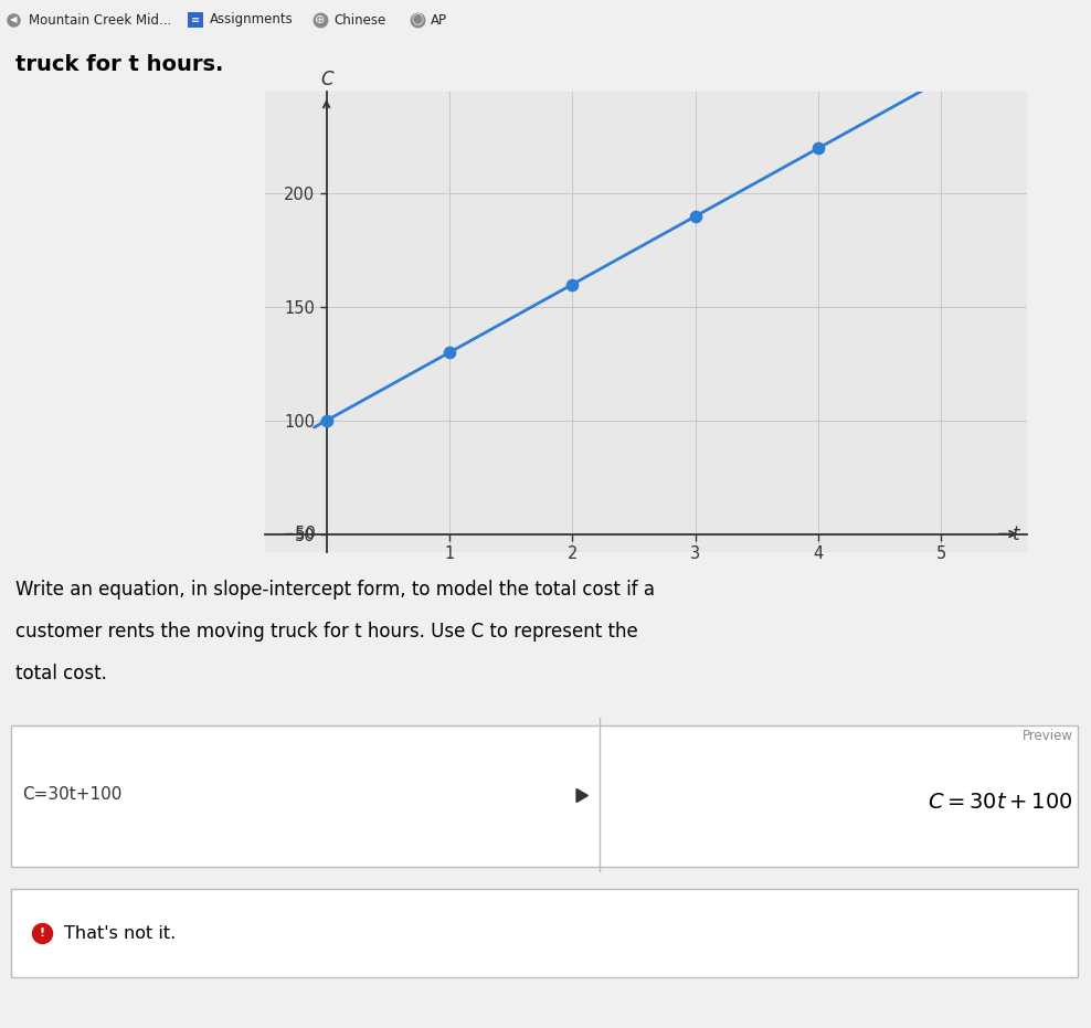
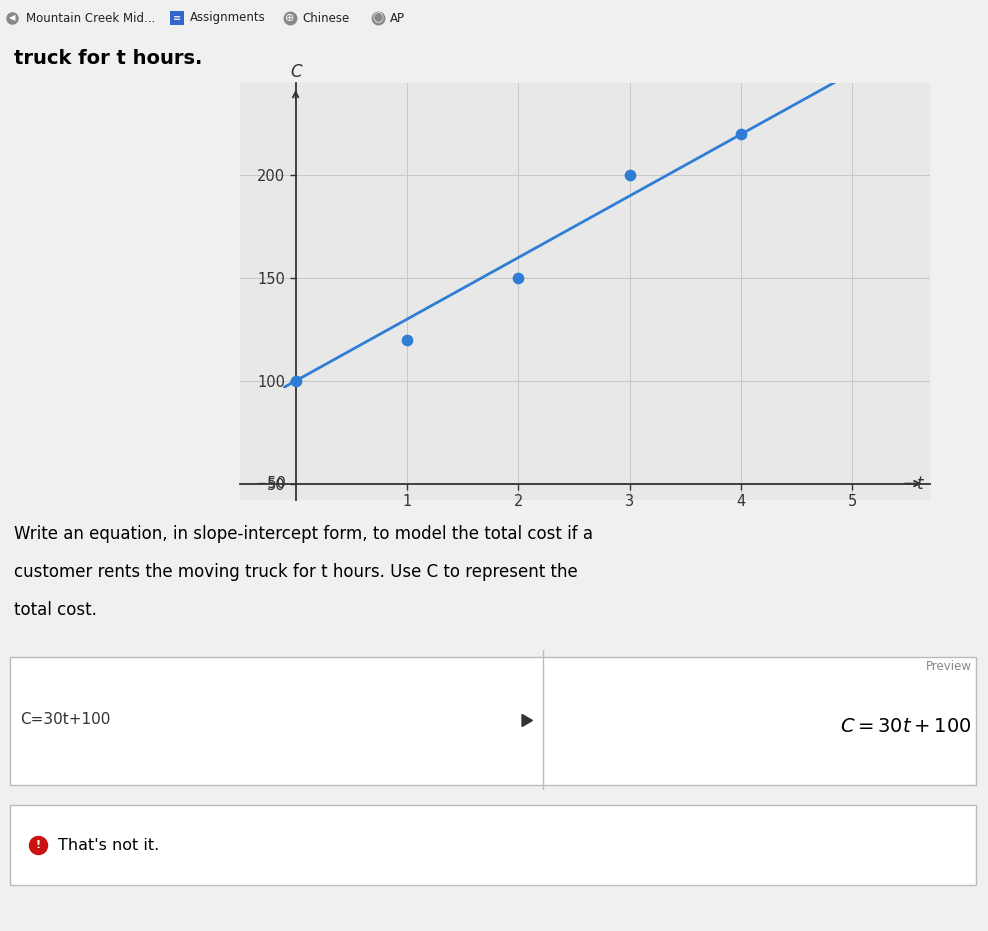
1: 130 -> 120
2: 160 -> 150
3: 190 -> 200
